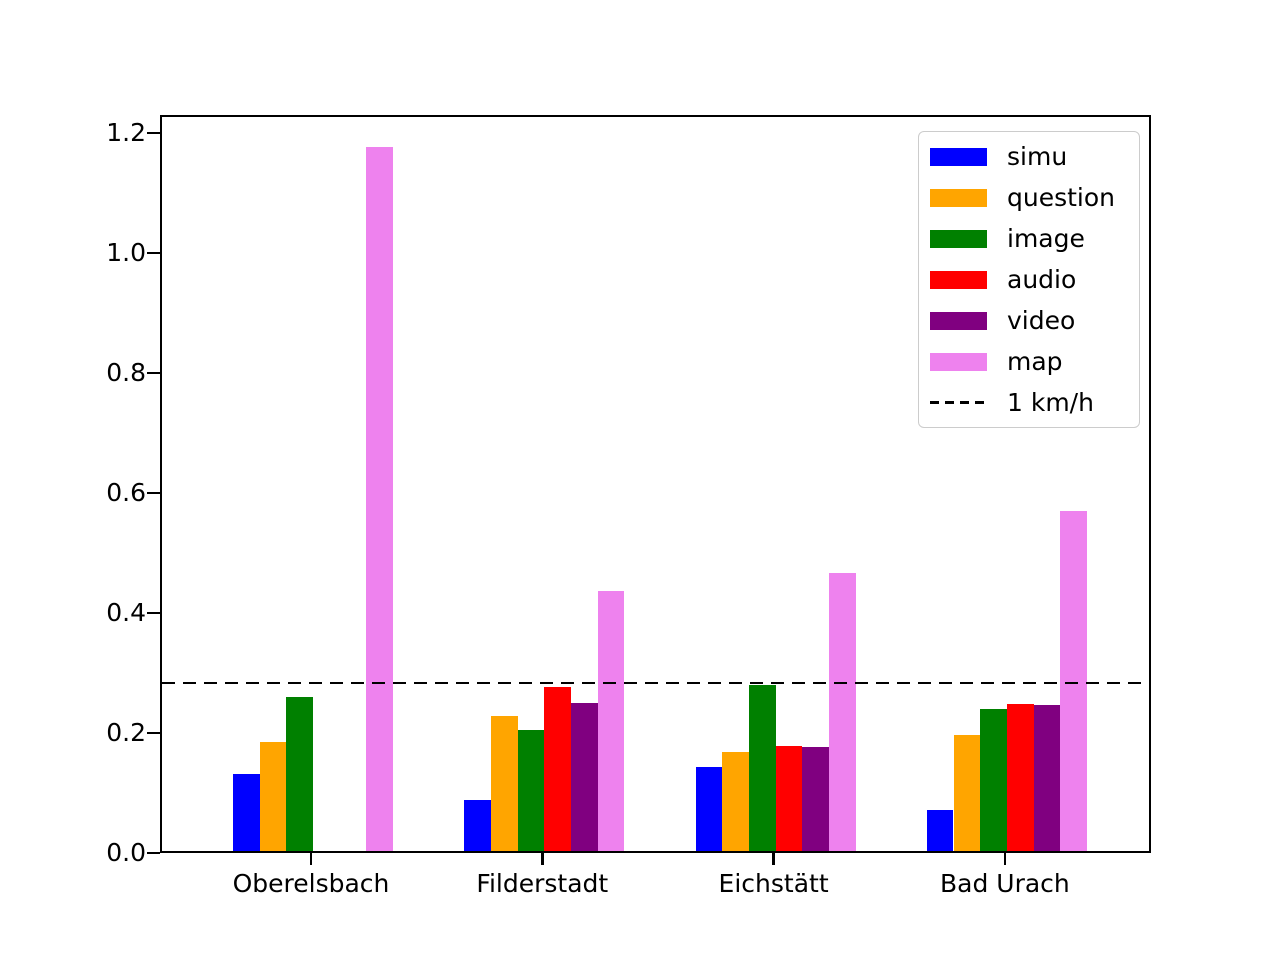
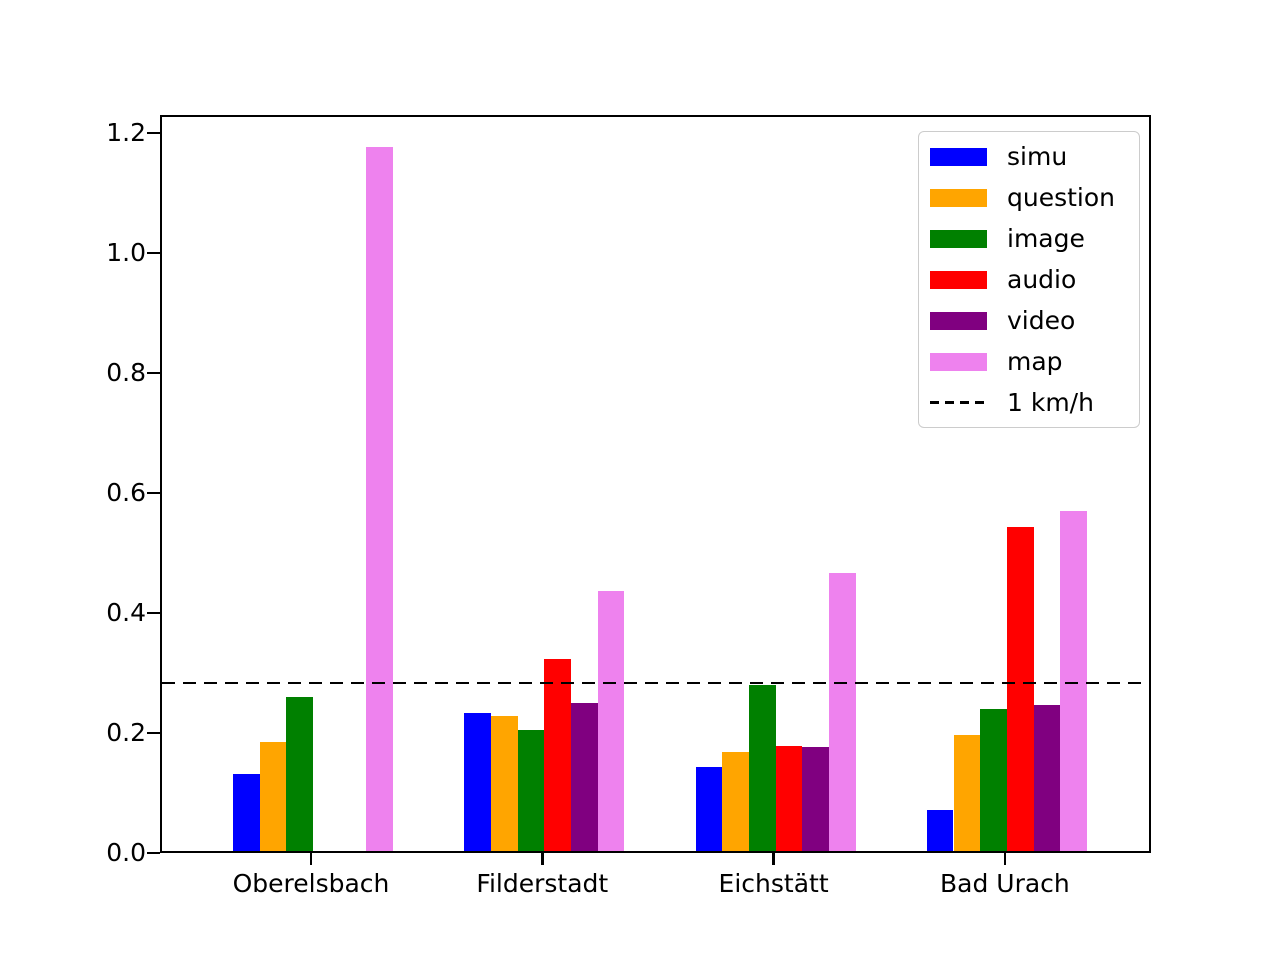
simu/Filderstadt: 0.09 -> 0.23
audio/Filderstadt: 0.27 -> 0.32
audio/Bad Urach: 0.24 -> 0.54
